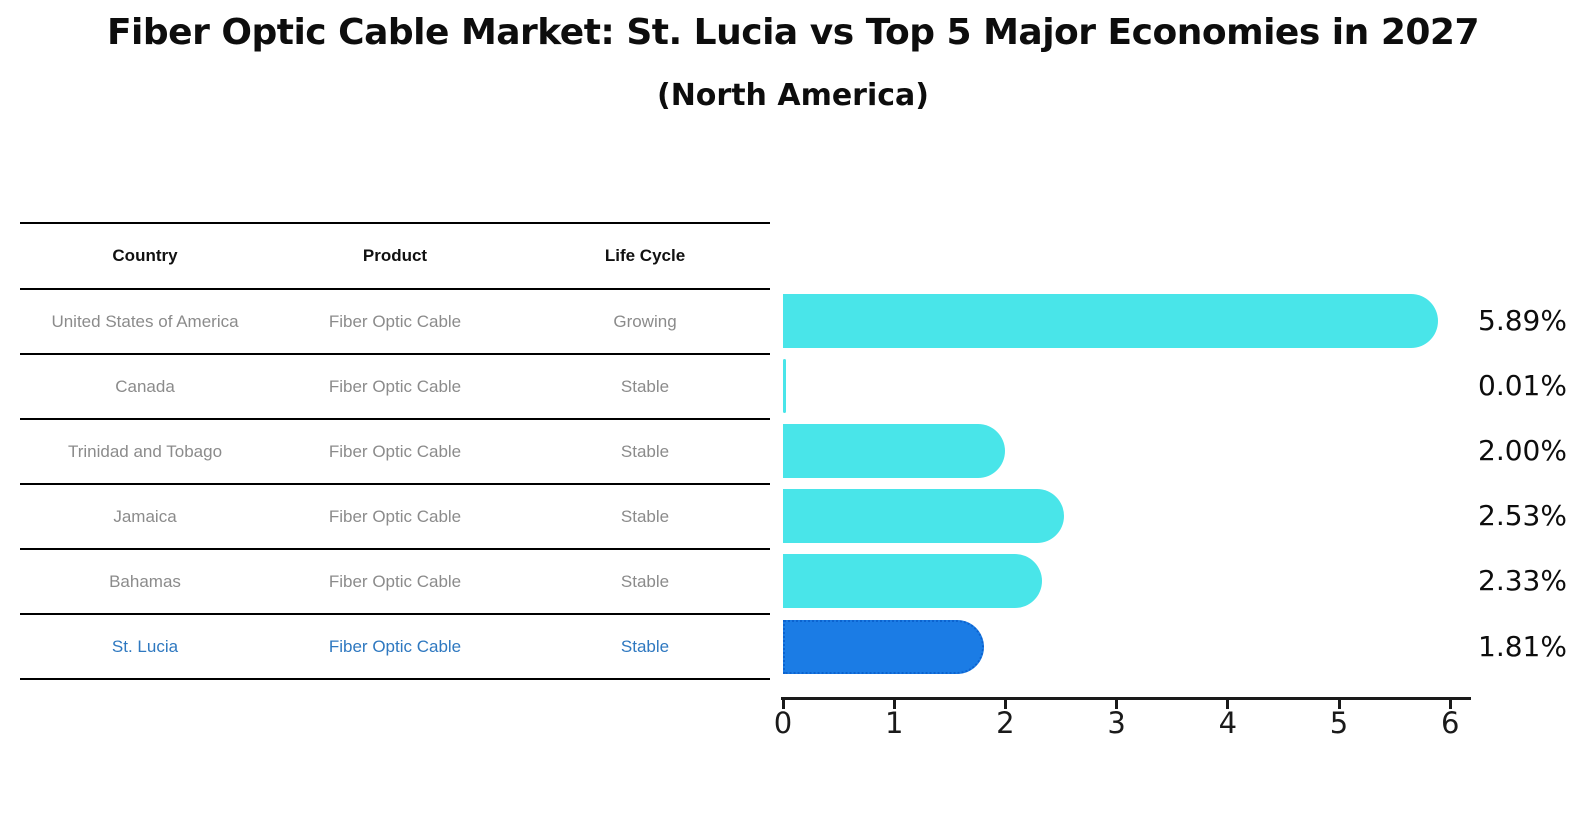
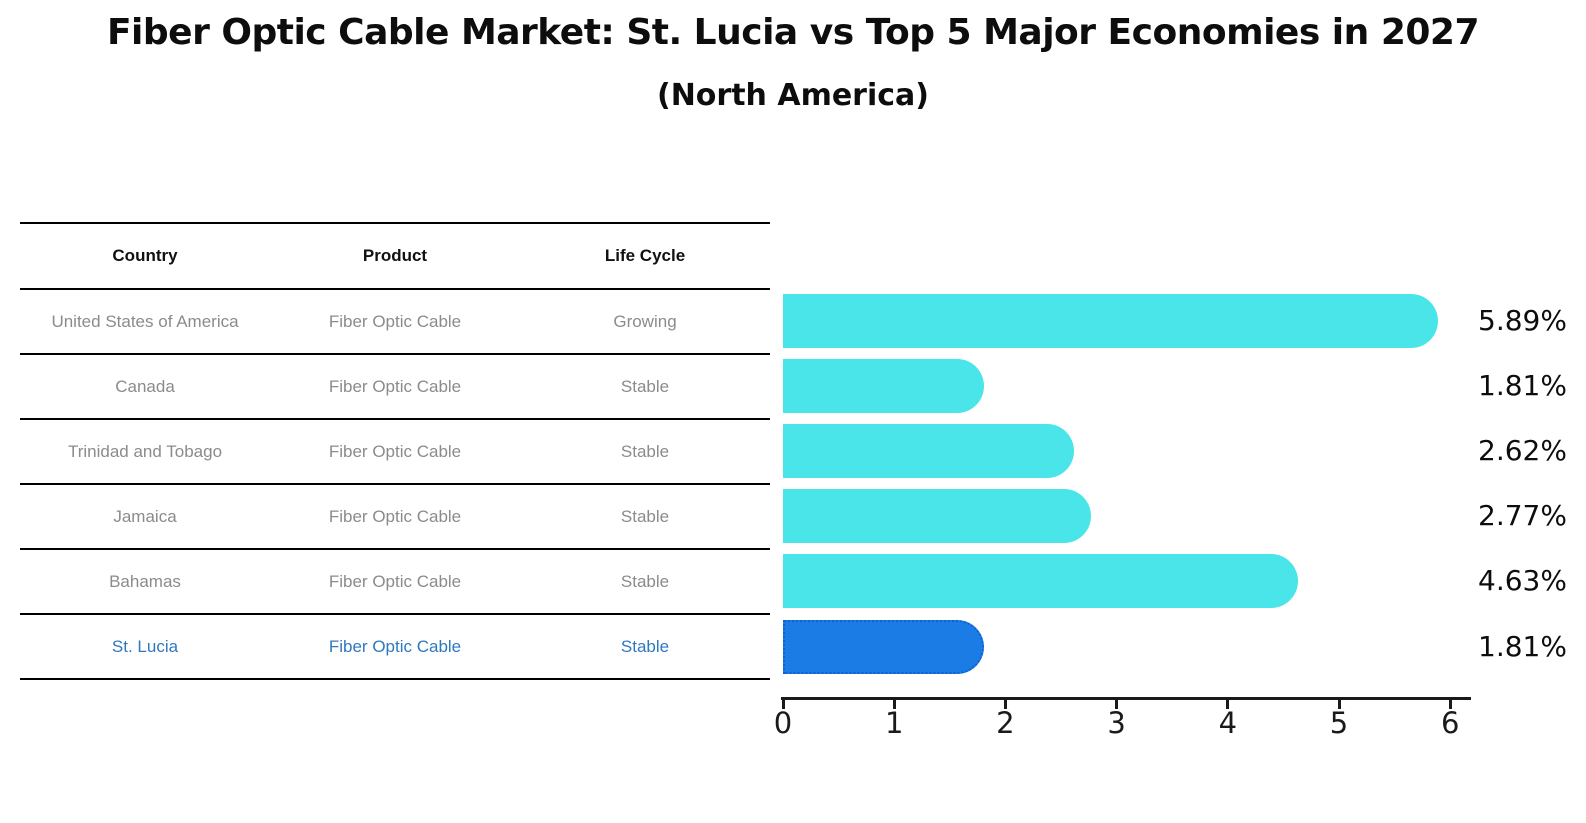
Canada: 0.01% -> 1.81%
Trinidad and Tobago: 2.00% -> 2.62%
Jamaica: 2.53% -> 2.77%
Bahamas: 2.33% -> 4.63%
